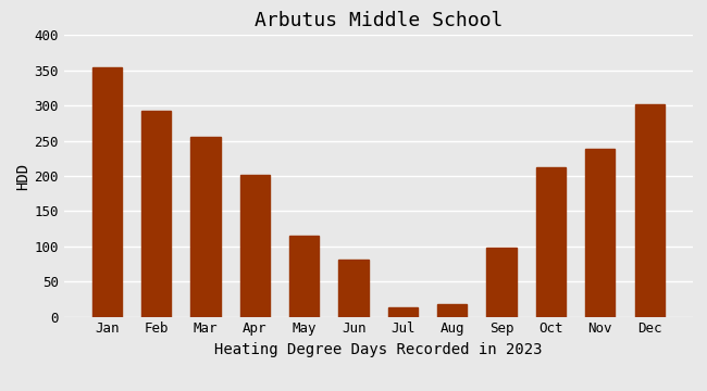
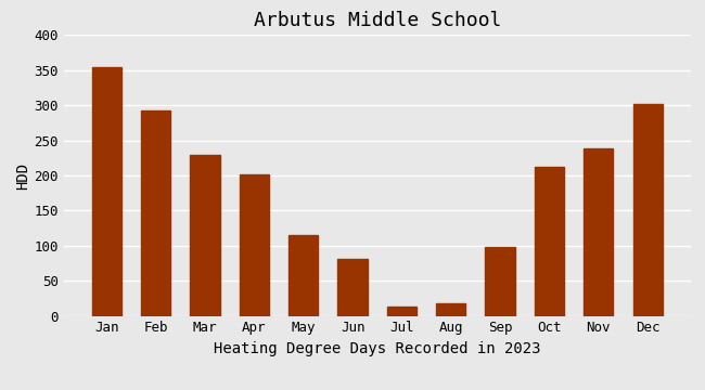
Mar: 255 -> 230
